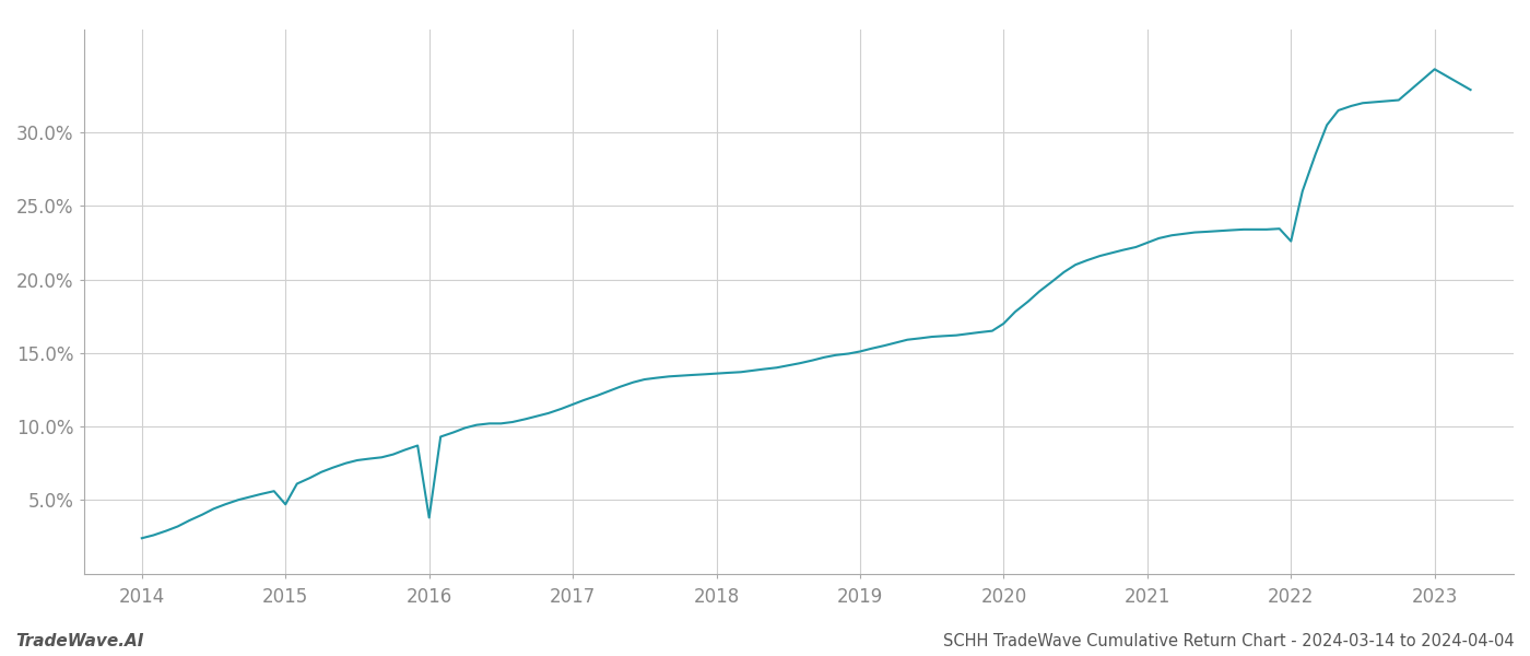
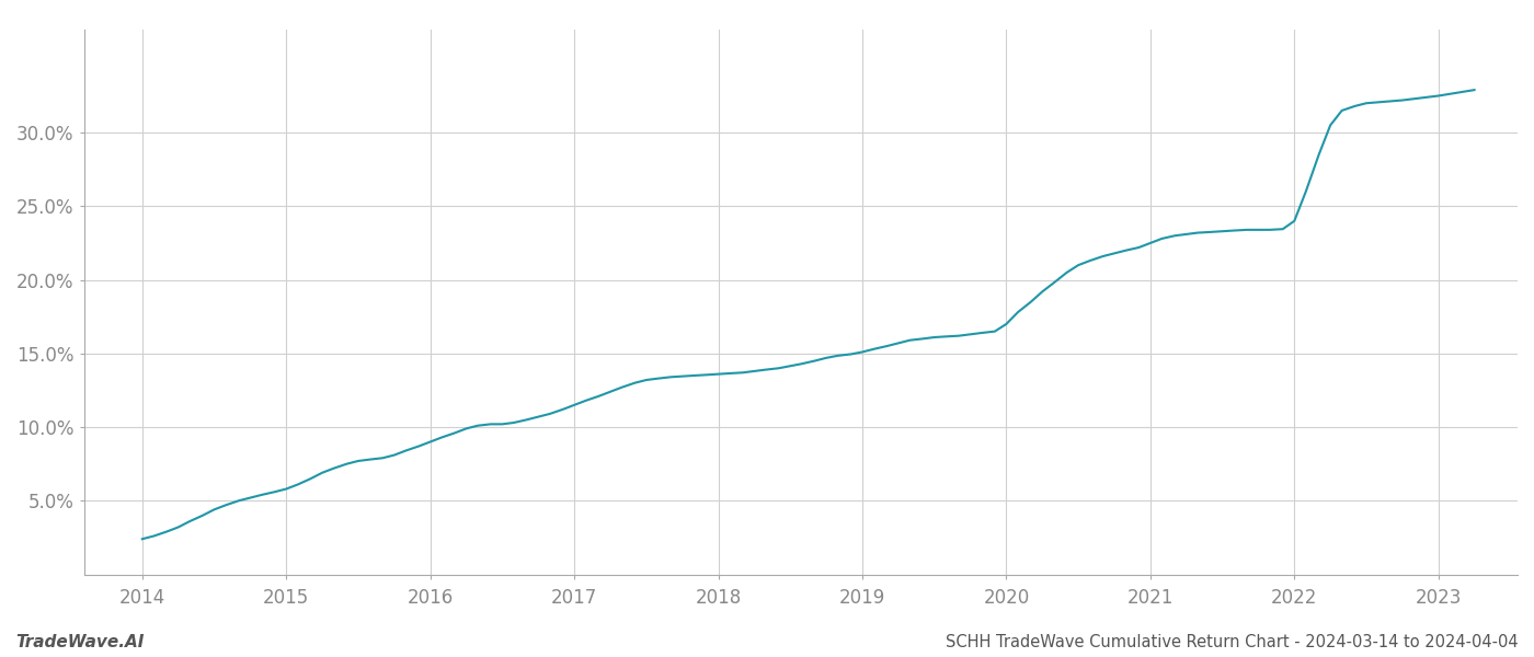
2015: 4.7% -> 5.8%
2016: 3.8% -> 9.0%
2022: 22.6% -> 24.0%
2023: 34.3% -> 32.5%
